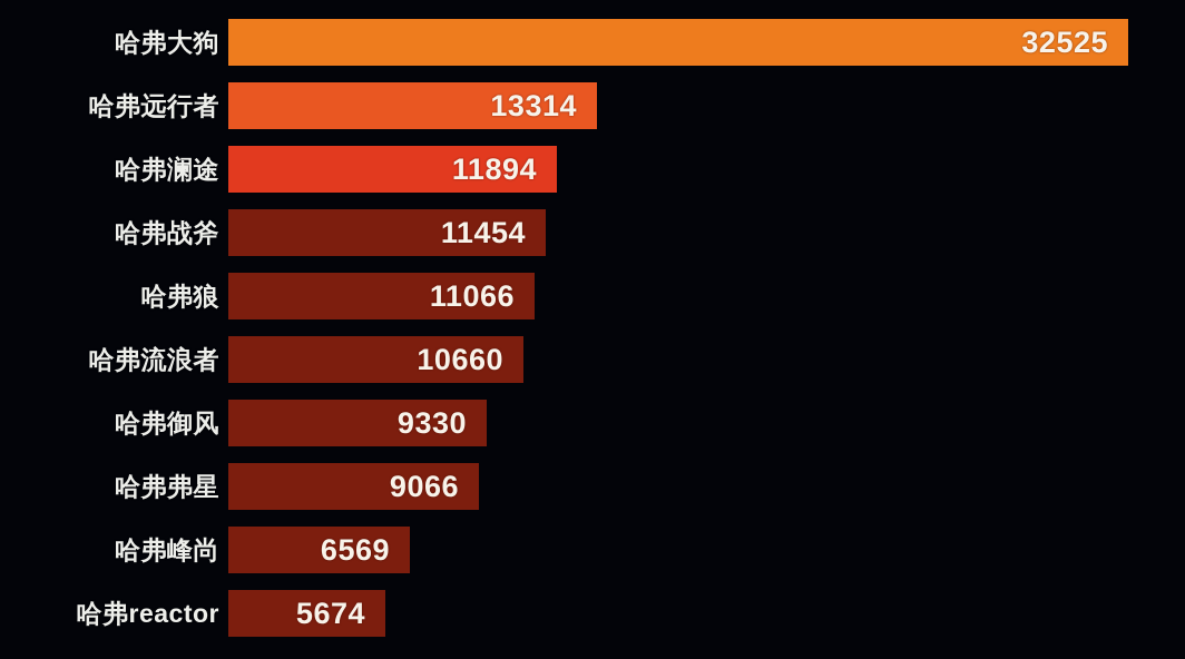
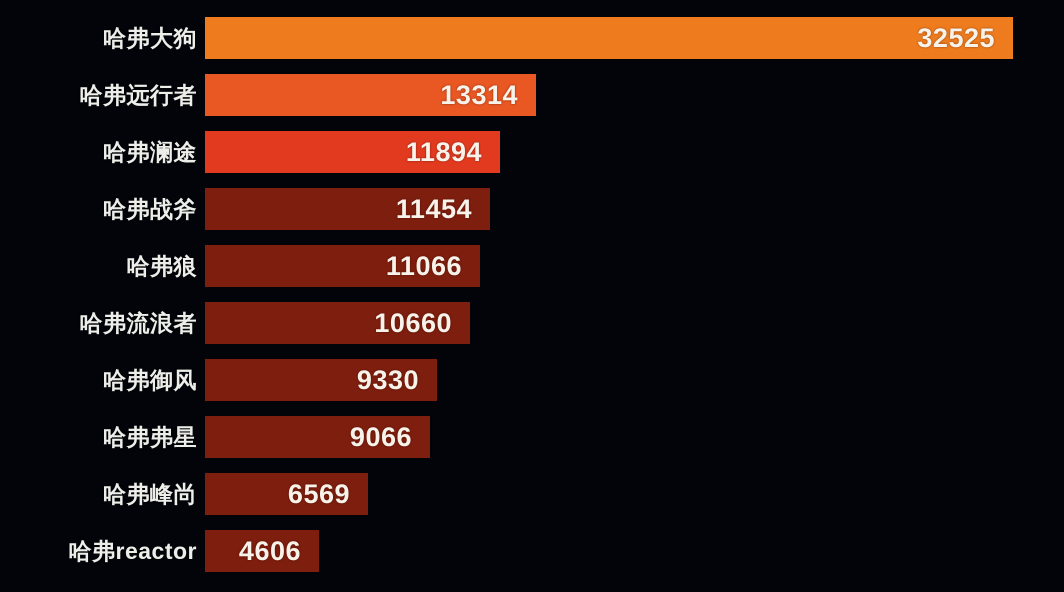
哈弗reactor: 5674 -> 4606
